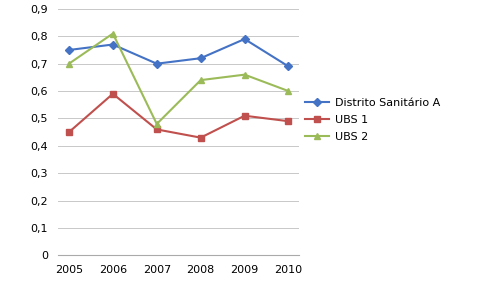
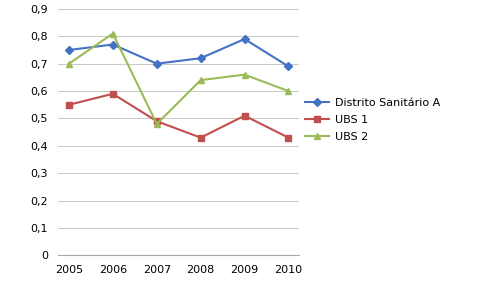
UBS 1/2005: 0,45 -> 0,55
UBS 1/2007: 0,46 -> 0,49
UBS 1/2010: 0,49 -> 0,43
